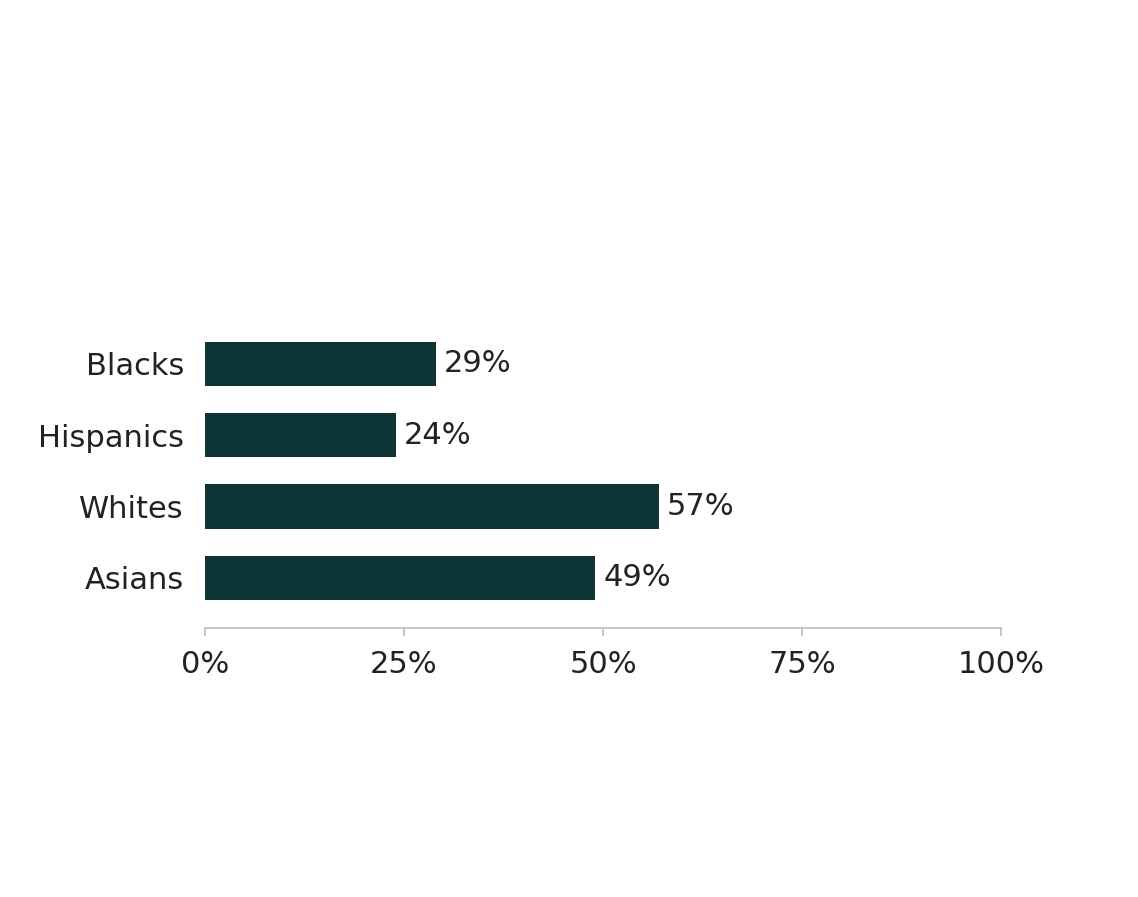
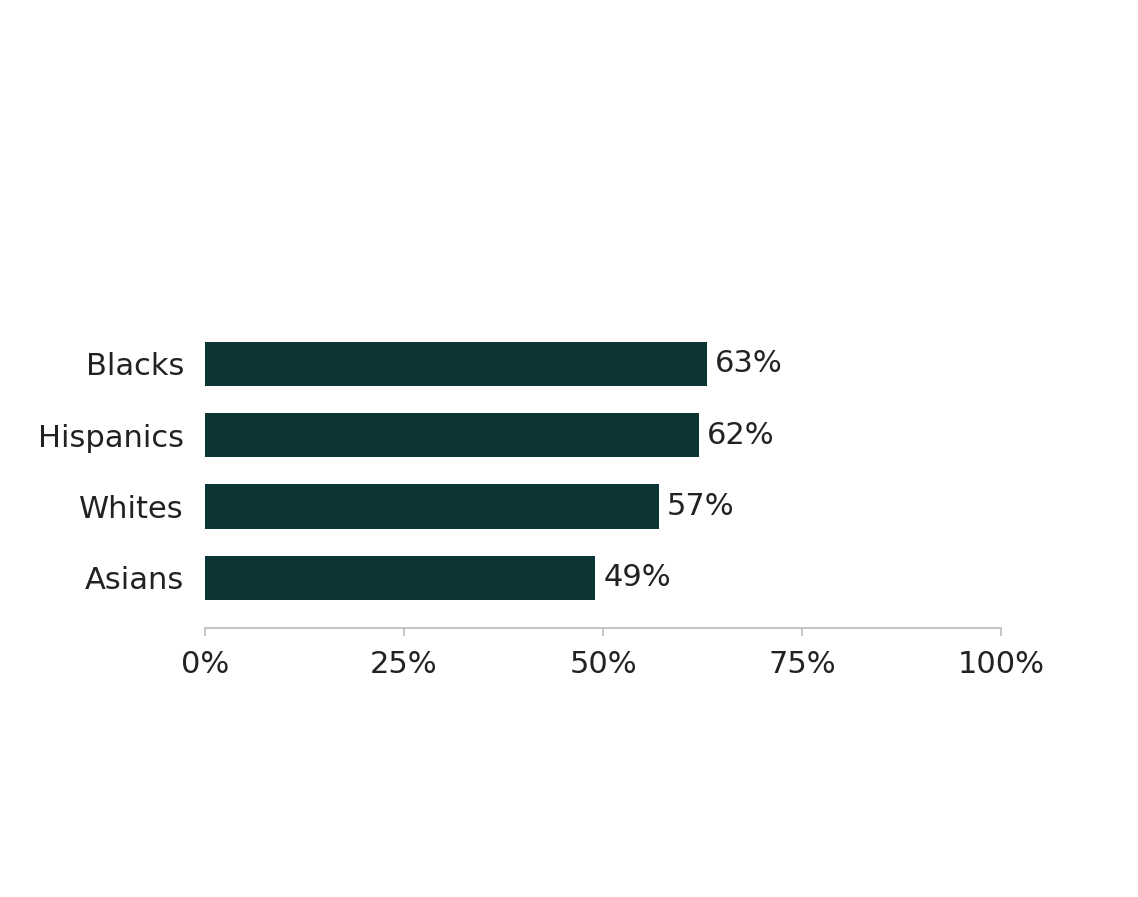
Blacks: 29% -> 63%
Hispanics: 24% -> 62%
